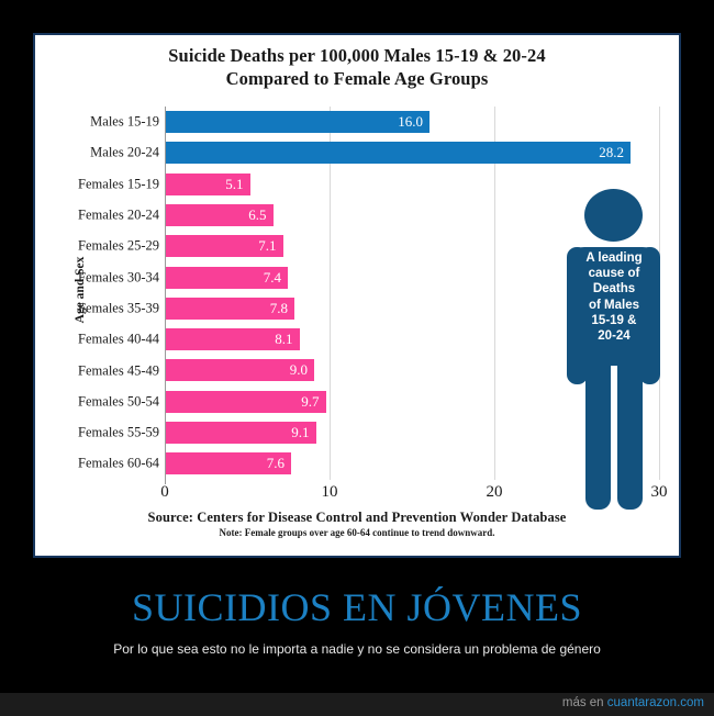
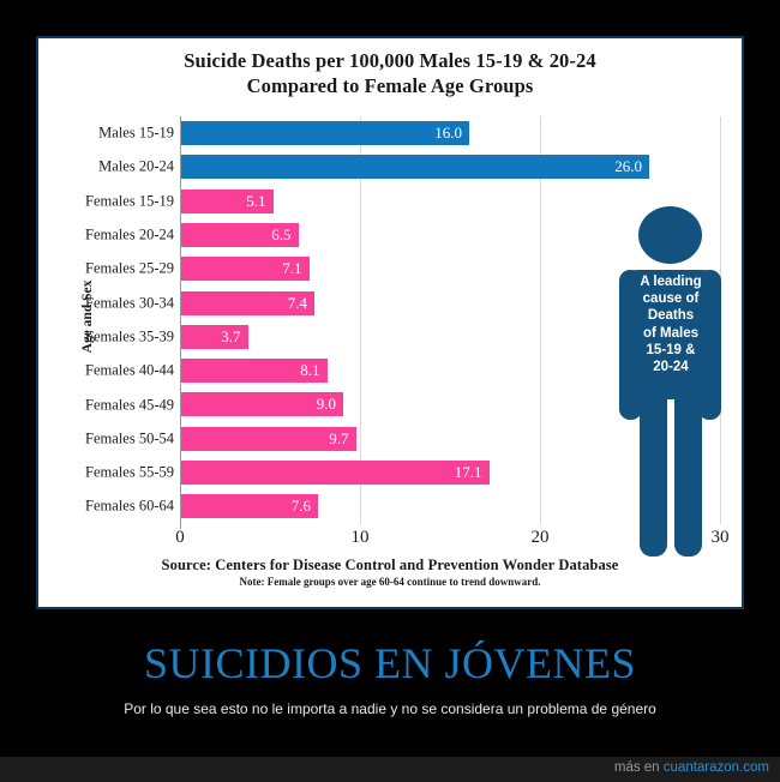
Males 20-24: 28.2 -> 26.0
Females 35-39: 7.8 -> 3.7
Females 55-59: 9.1 -> 17.1
